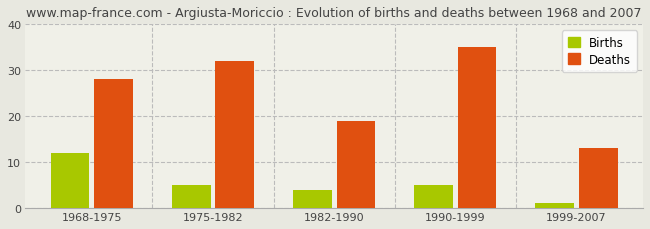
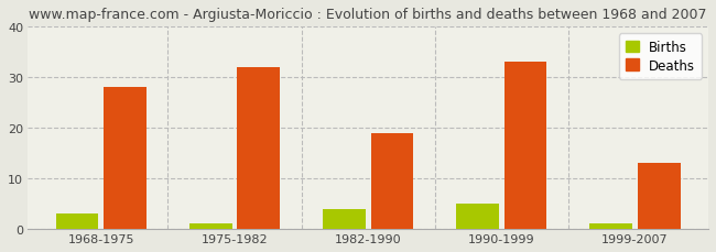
Births/1968-1975: 12 -> 3
Births/1975-1982: 5 -> 1
Deaths/1990-1999: 35 -> 33
